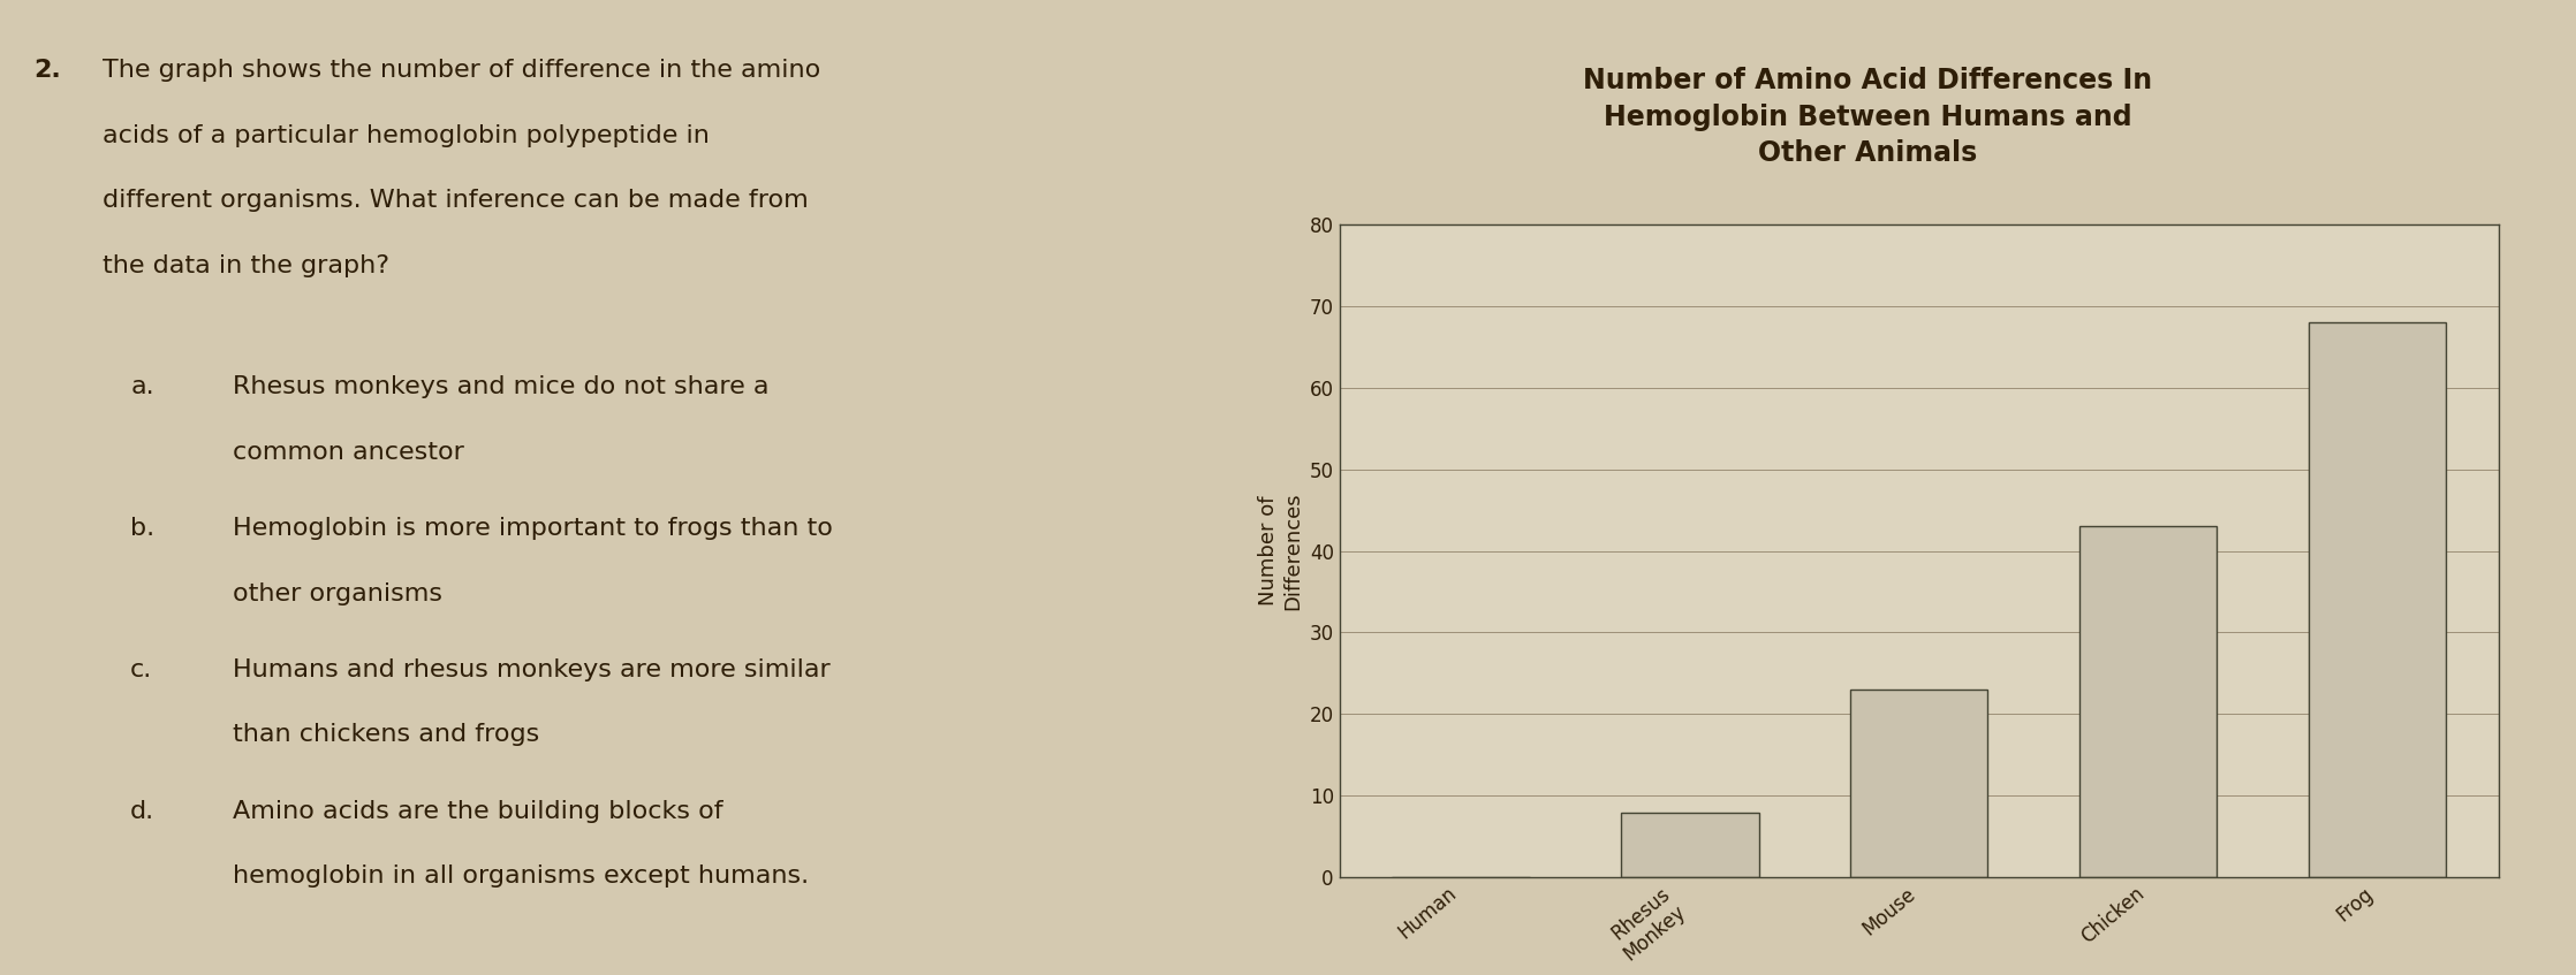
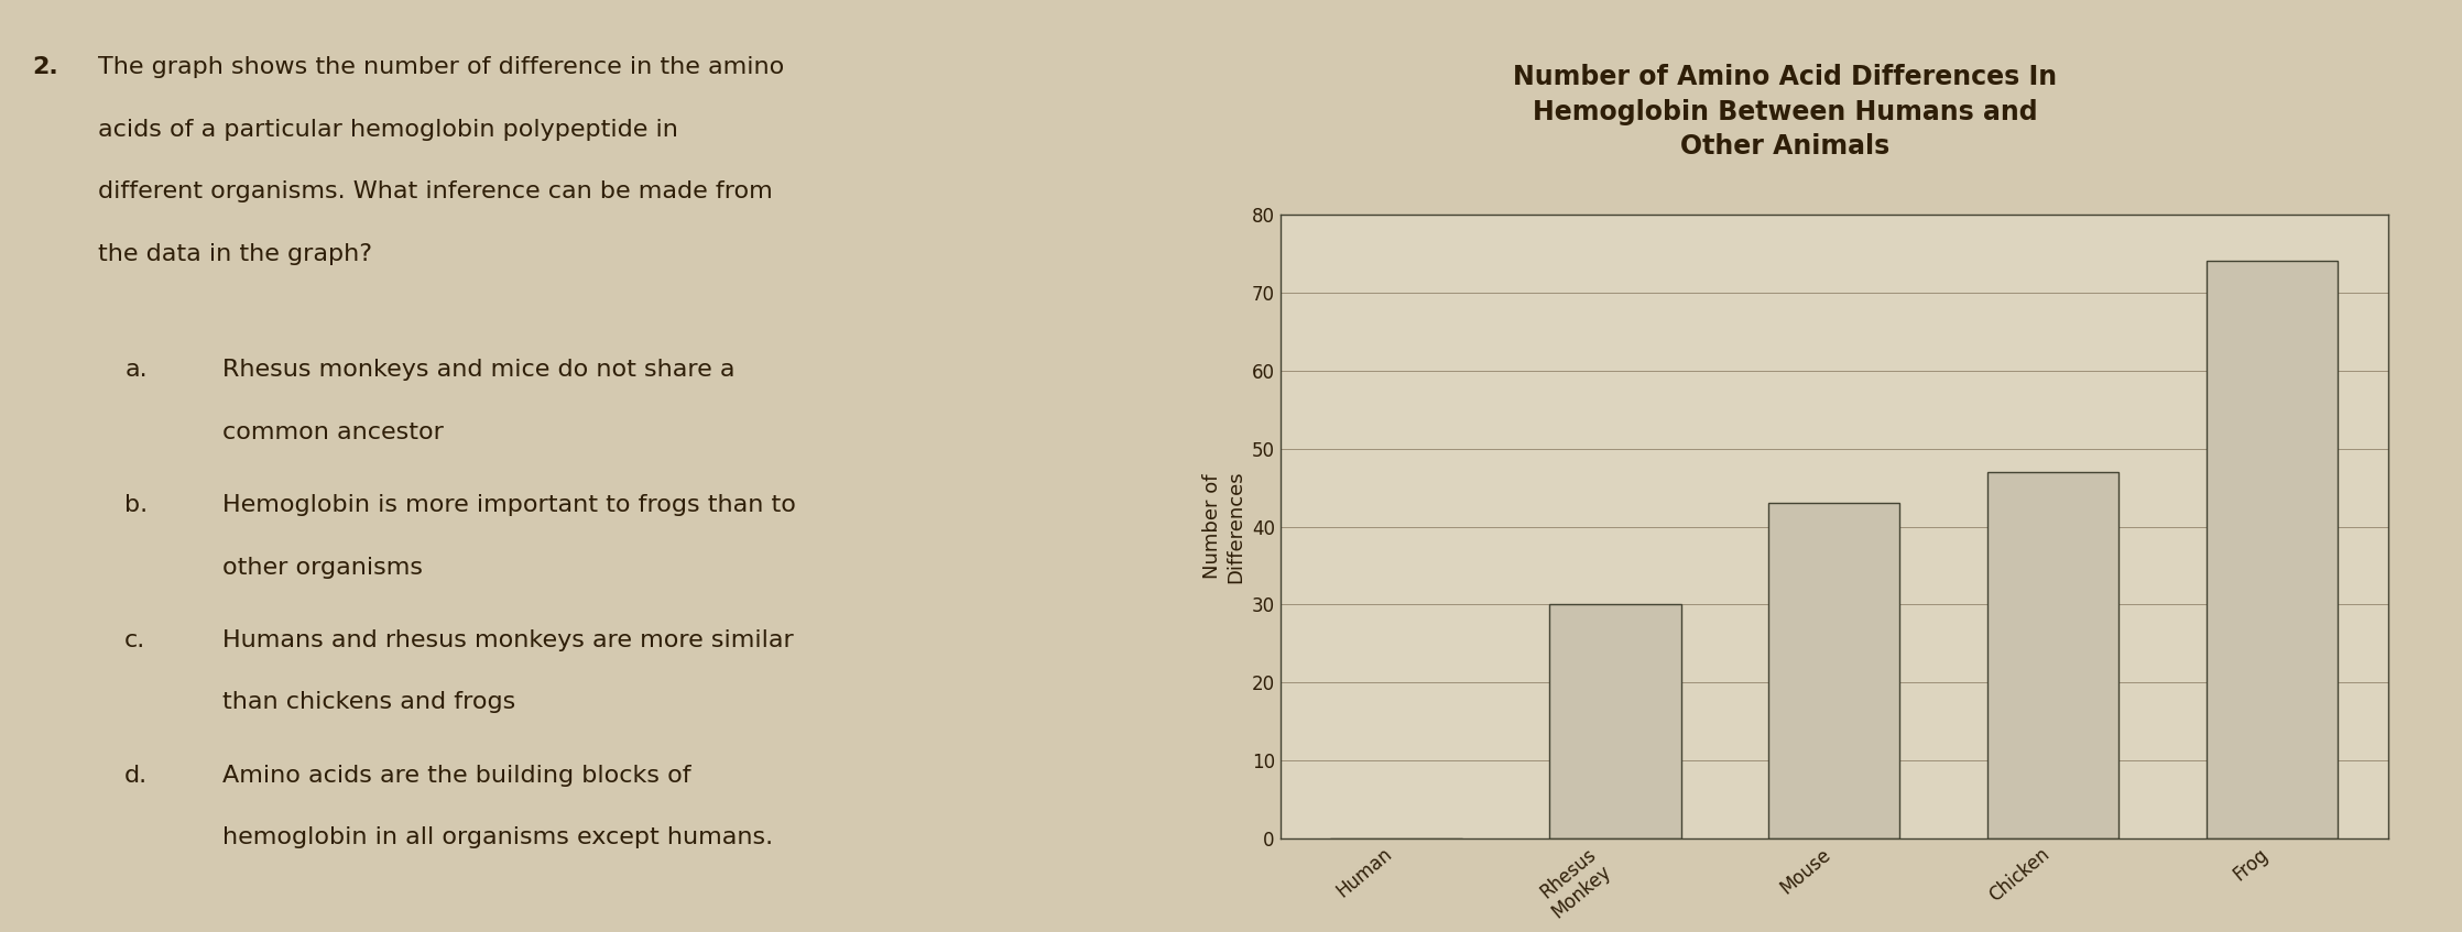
Rhesus Monkey: 8 -> 30
Mouse: 23 -> 43
Chicken: 43 -> 47
Frog: 68 -> 74
